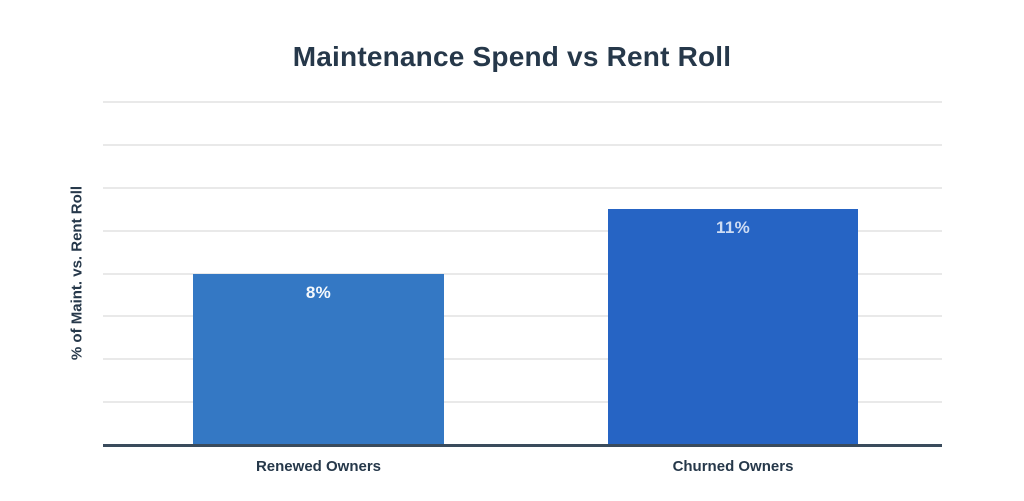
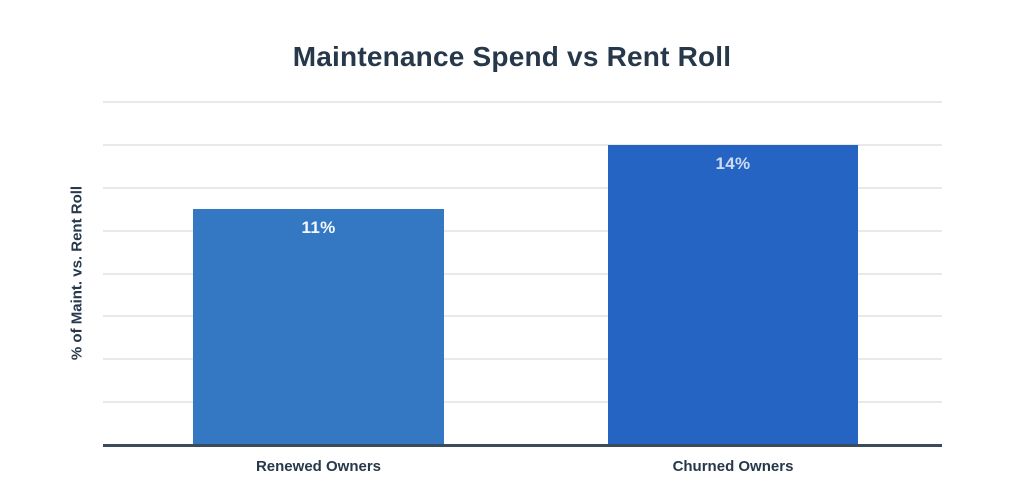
Renewed Owners: 8% -> 11%
Churned Owners: 11% -> 14%
